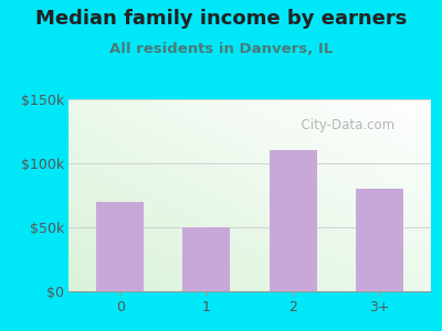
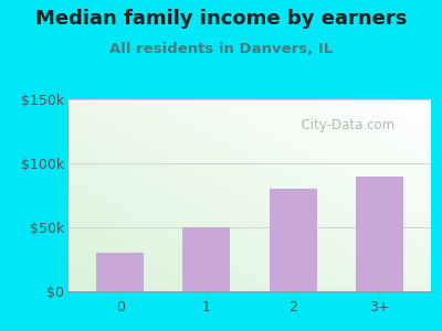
0: $70k -> $30k
2: $110k -> $80k
3+: $80k -> $90k
